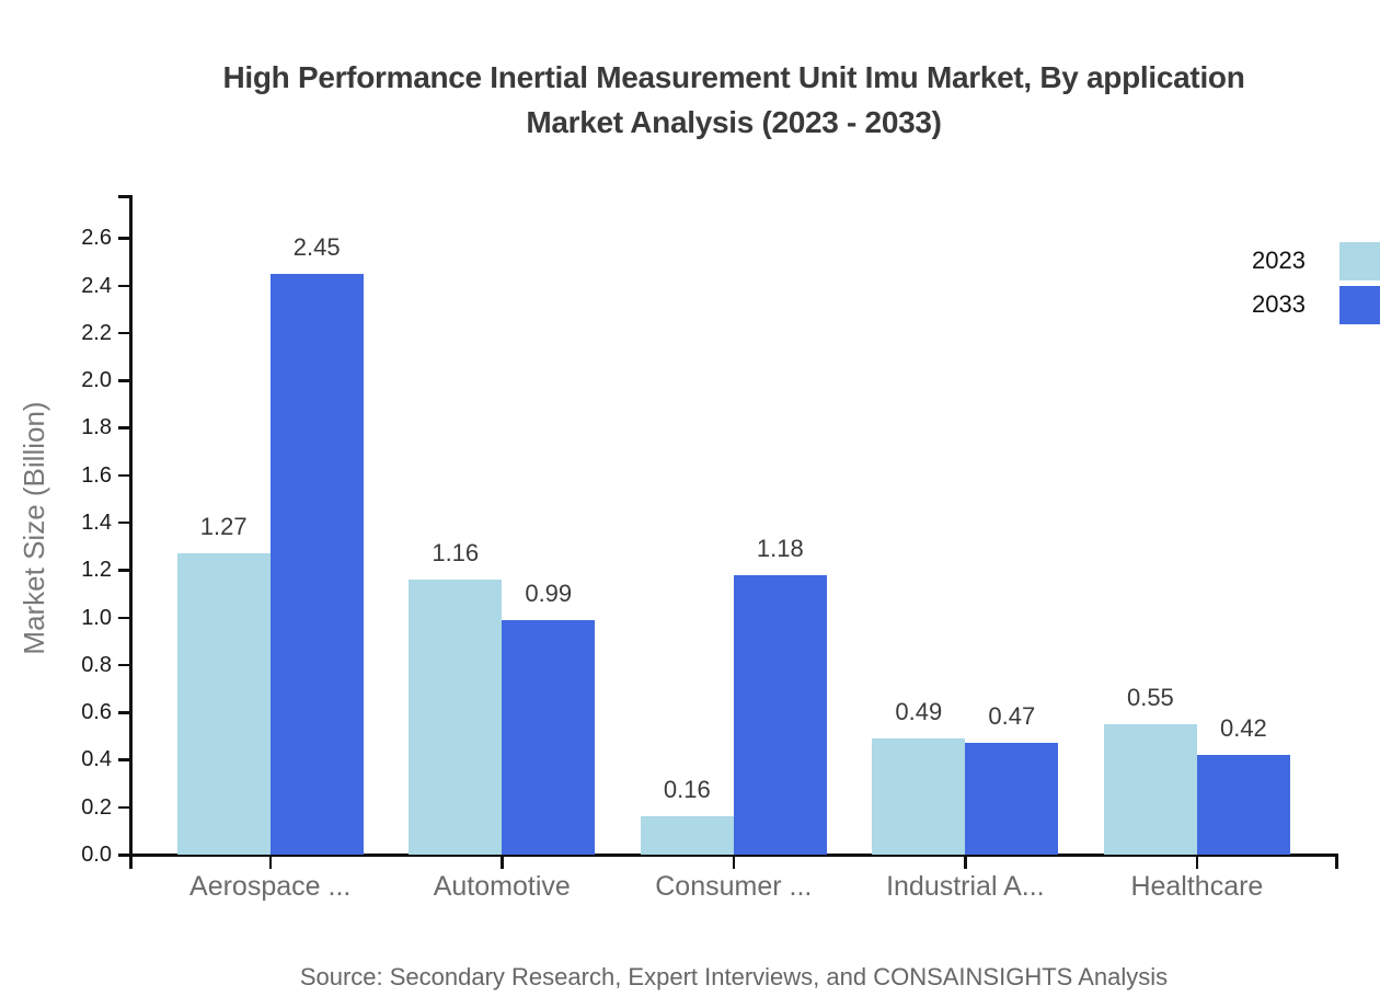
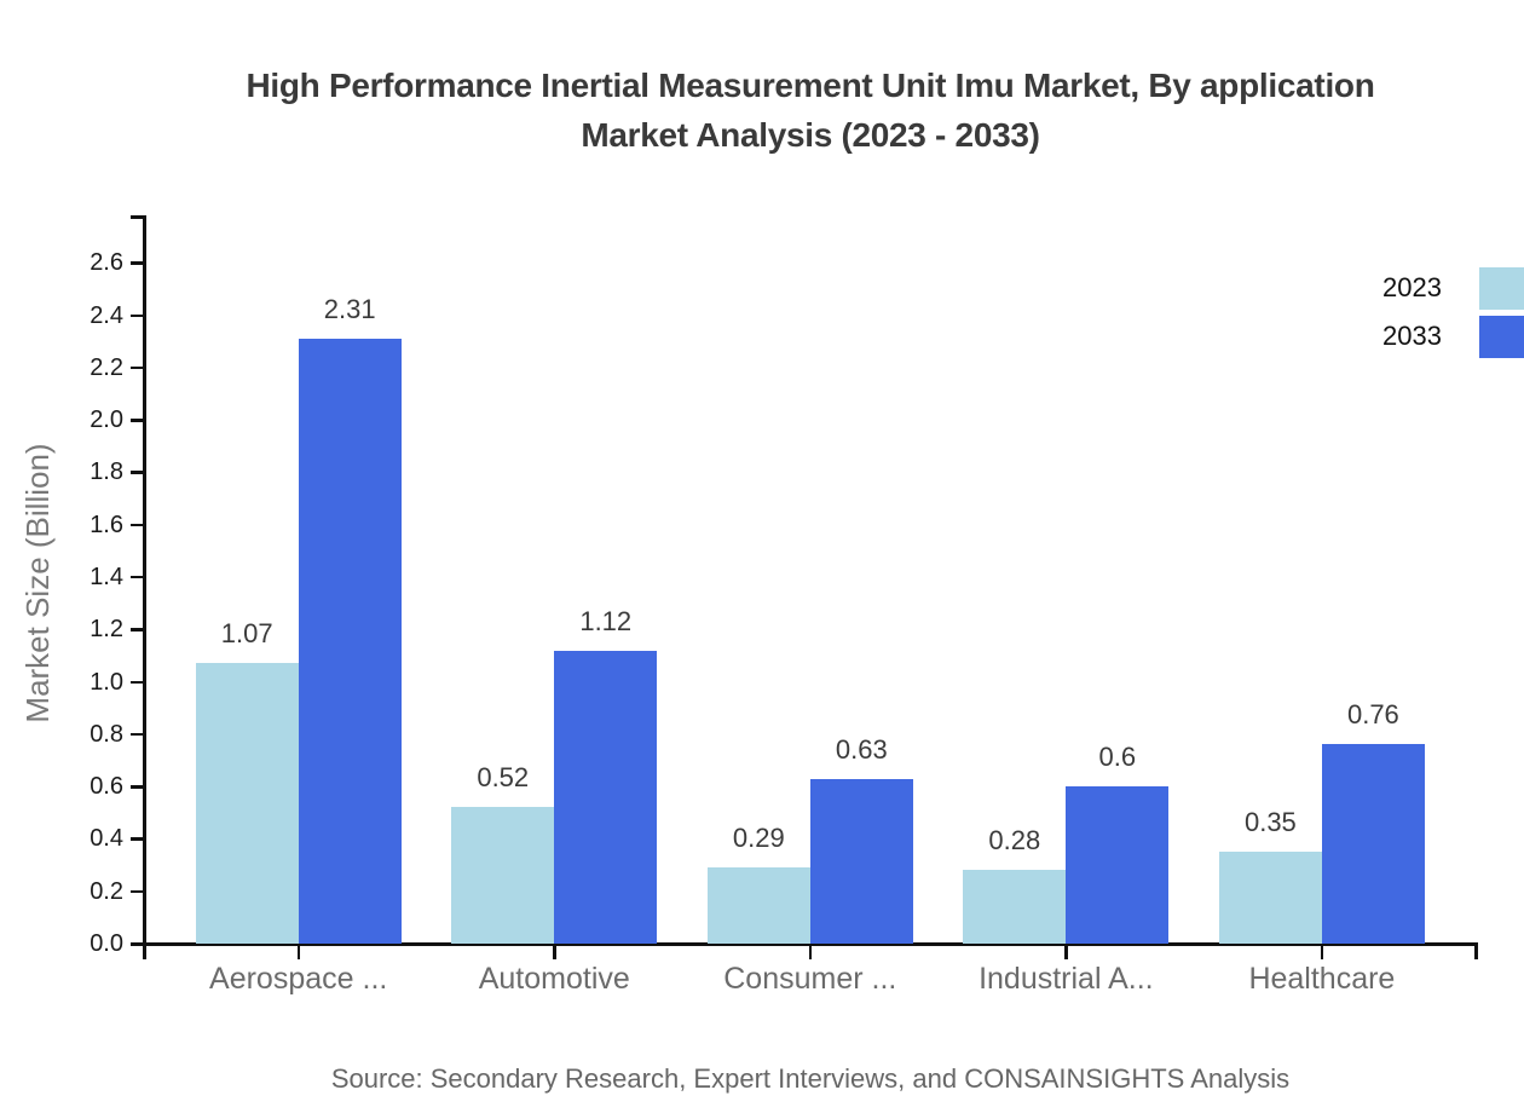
2023/Aerospace ...: 1.27 -> 1.07
2033/Aerospace ...: 2.45 -> 2.31
2023/Automotive: 1.16 -> 0.52
2033/Automotive: 0.99 -> 1.12
2023/Consumer ...: 0.16 -> 0.29
2033/Consumer ...: 1.18 -> 0.63
2023/Industrial A...: 0.49 -> 0.28
2033/Industrial A...: 0.47 -> 0.6
2023/Healthcare: 0.55 -> 0.35
2033/Healthcare: 0.42 -> 0.76
